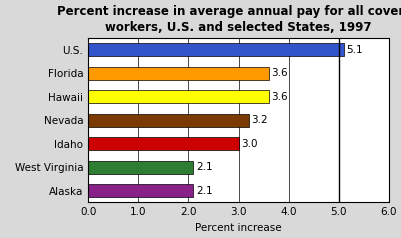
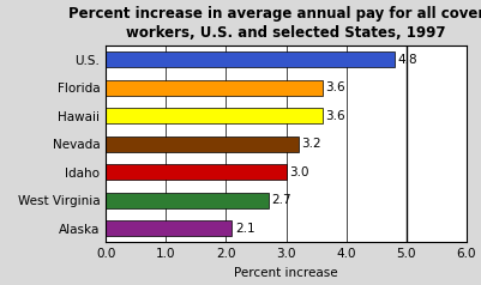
U.S.: 5.1 -> 4.8
West Virginia: 2.1 -> 2.7
